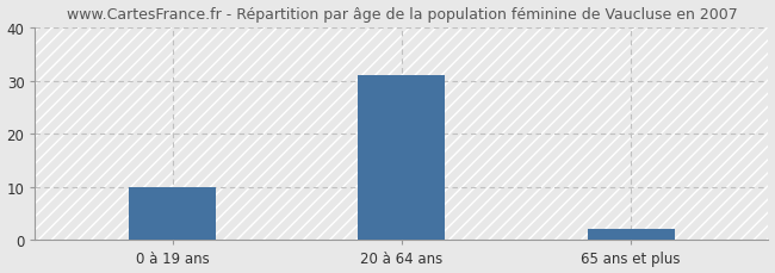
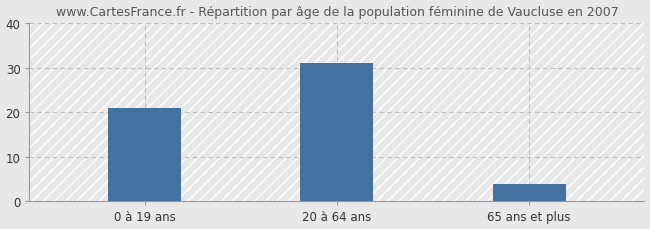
0 à 19 ans: 10 -> 21
65 ans et plus: 2 -> 4
